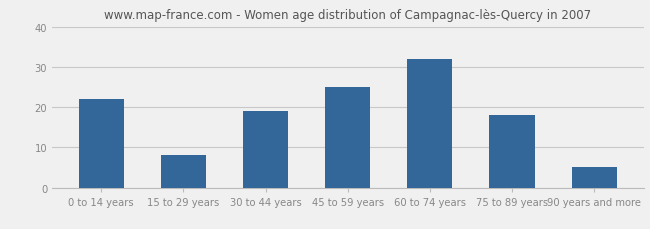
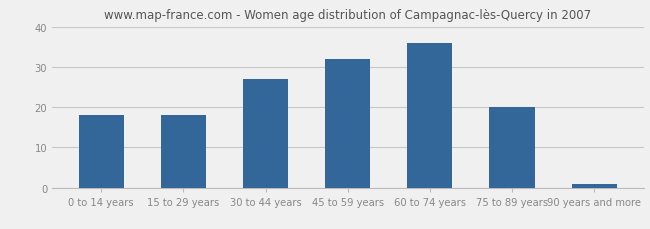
0 to 14 years: 22 -> 18
15 to 29 years: 8 -> 18
30 to 44 years: 19 -> 27
45 to 59 years: 25 -> 32
60 to 74 years: 32 -> 36
75 to 89 years: 18 -> 20
90 years and more: 5 -> 1
